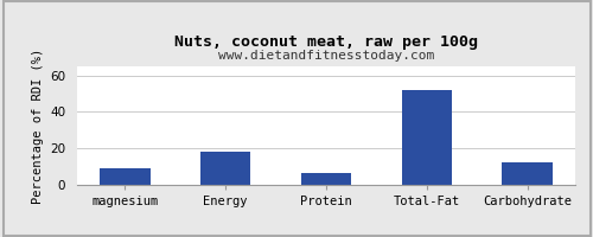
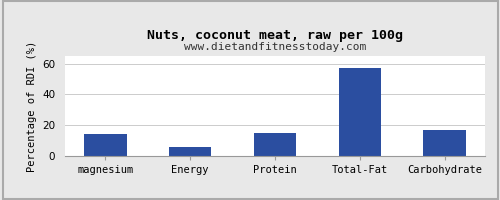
magnesium: 9 -> 14
Energy: 18 -> 6
Protein: 6 -> 15
Total-Fat: 52 -> 57
Carbohydrate: 12 -> 17
